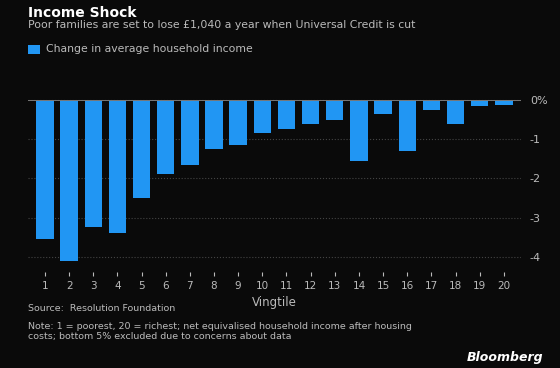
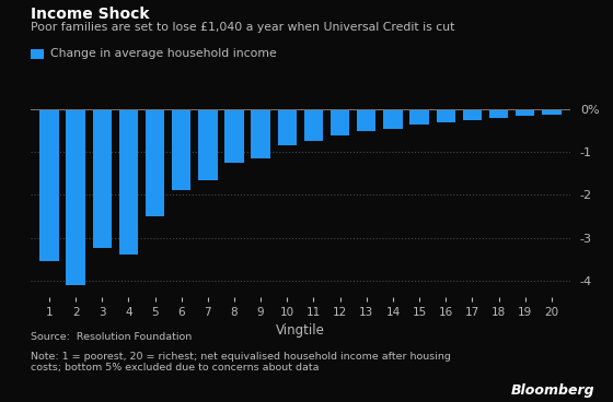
14: -1.55 -> -0.45
16: -1.30 -> -0.30
18: -0.60 -> -0.20
